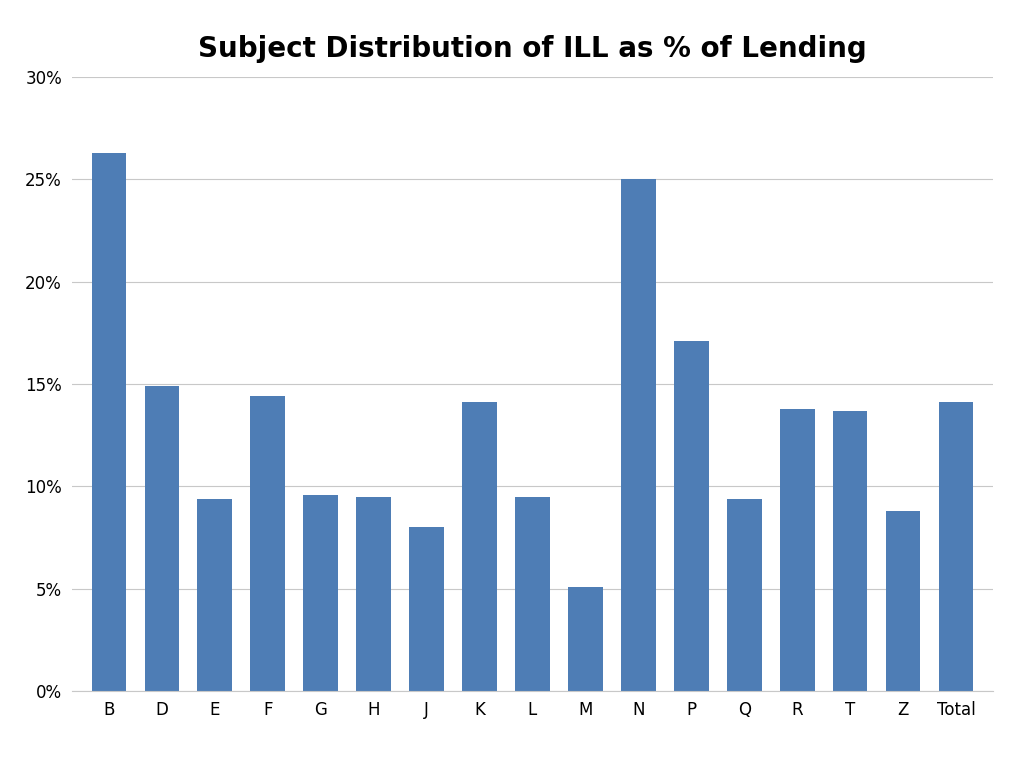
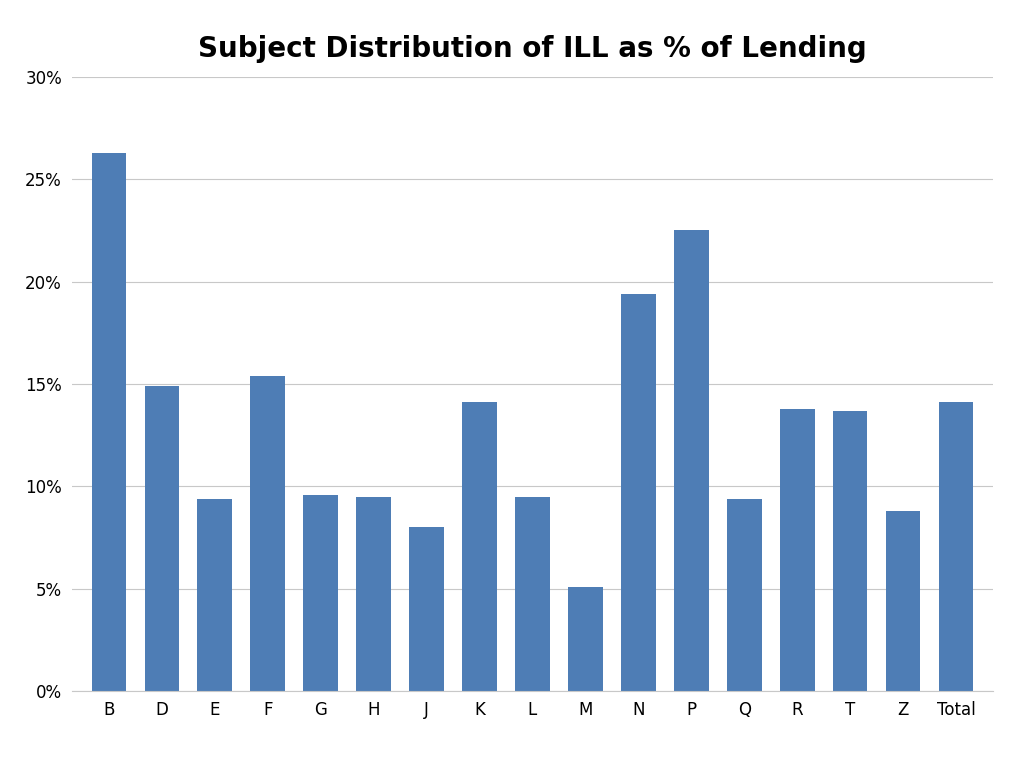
F: 14.4% -> 15.4%
N: 25.0% -> 19.4%
P: 17.1% -> 22.5%
